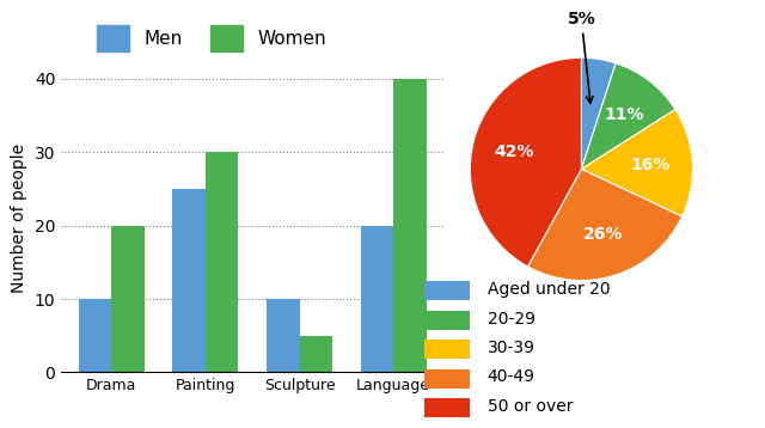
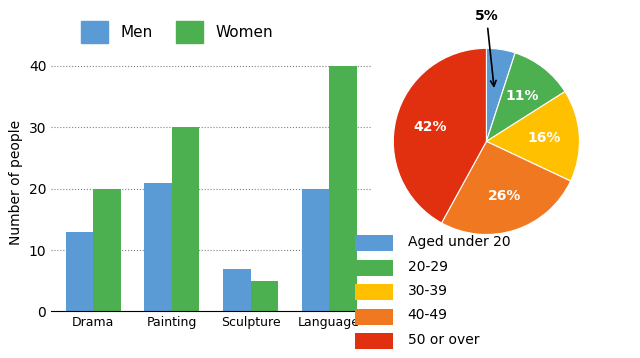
Men/Drama: 10 -> 13
Men/Painting: 25 -> 21
Men/Sculpture: 10 -> 7
